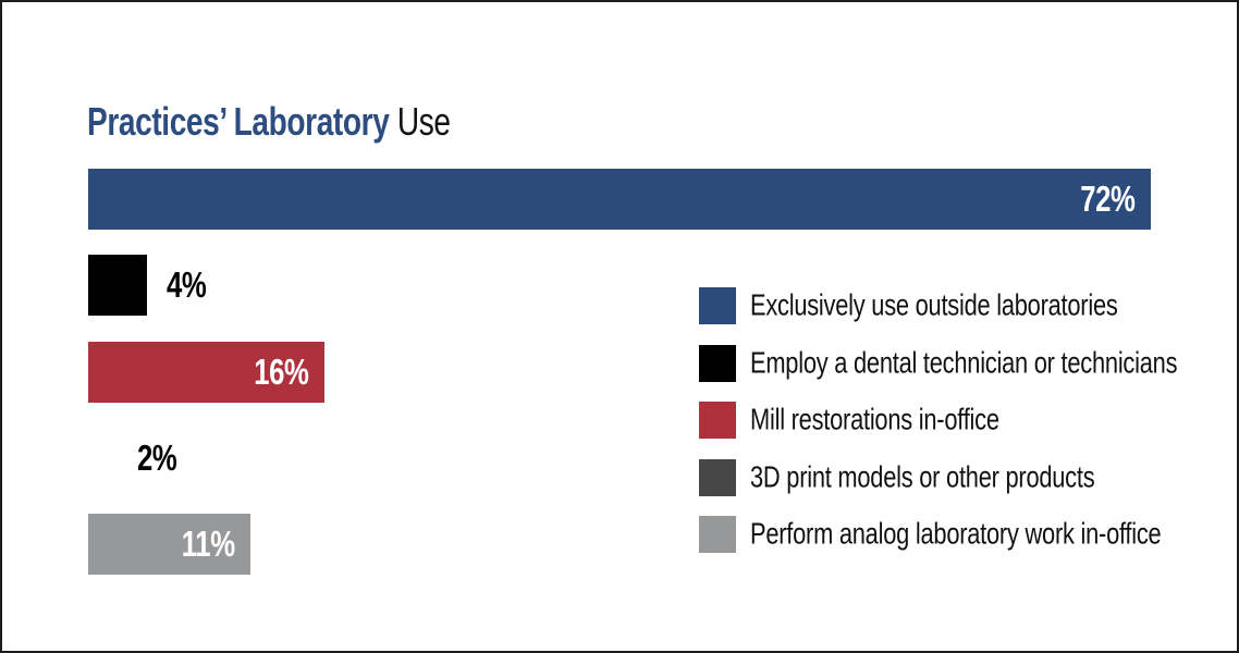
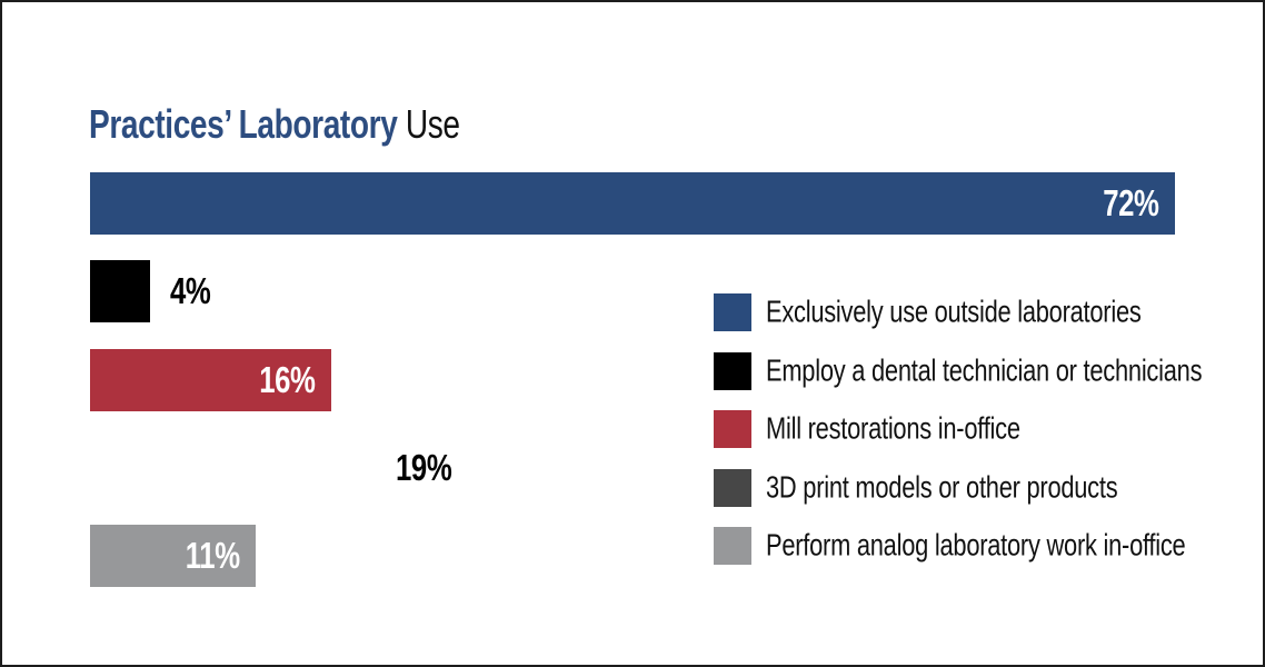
3D print models or other products: 2% -> 19%
